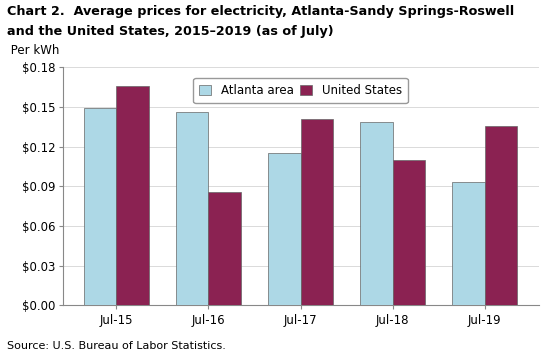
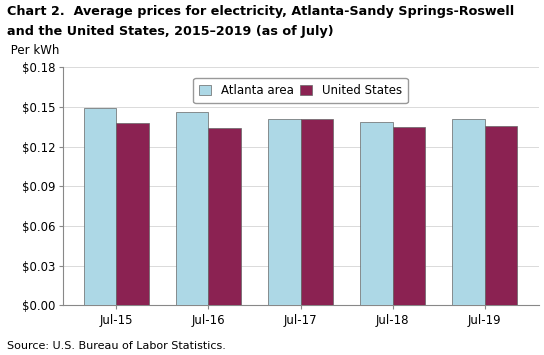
United States/Jul-15: $0.166 -> $0.138
United States/Jul-16: $0.086 -> $0.134
Atlanta area/Jul-17: $0.115 -> $0.141
United States/Jul-18: $0.110 -> $0.135
Atlanta area/Jul-19: $0.093 -> $0.141
